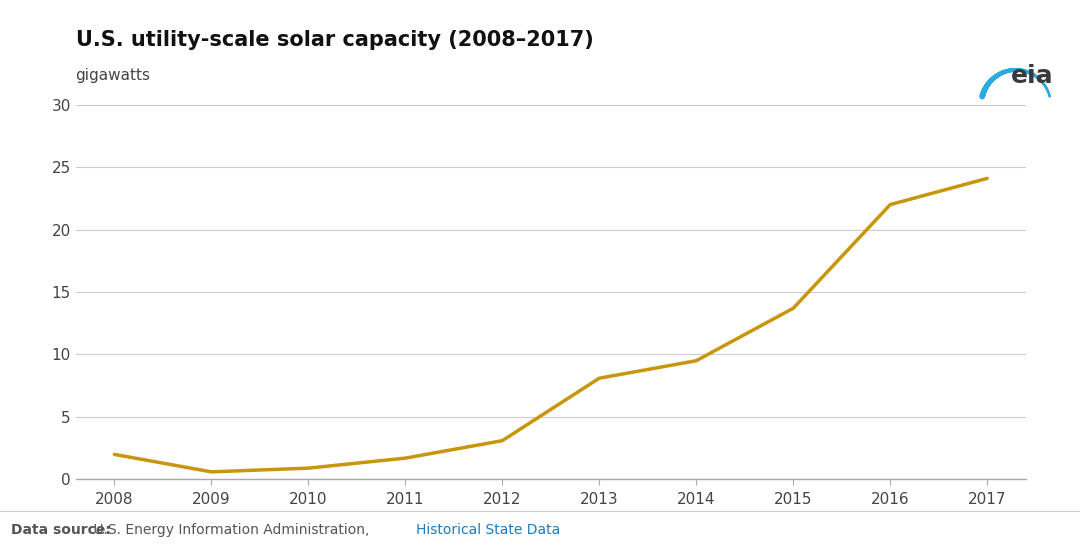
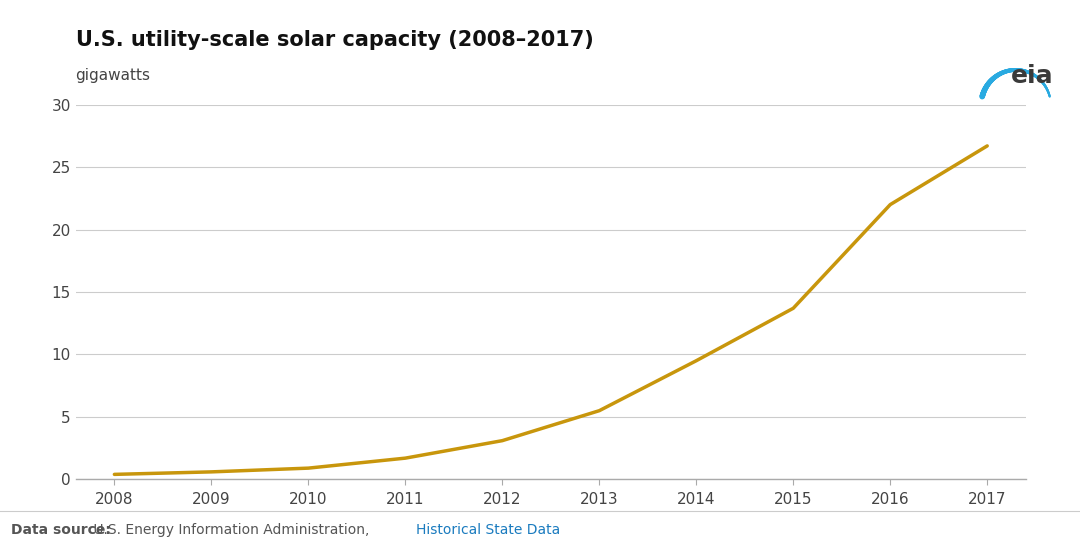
2008: 2.0 -> 0.4
2013: 8.1 -> 5.5
2017: 24.1 -> 26.7
